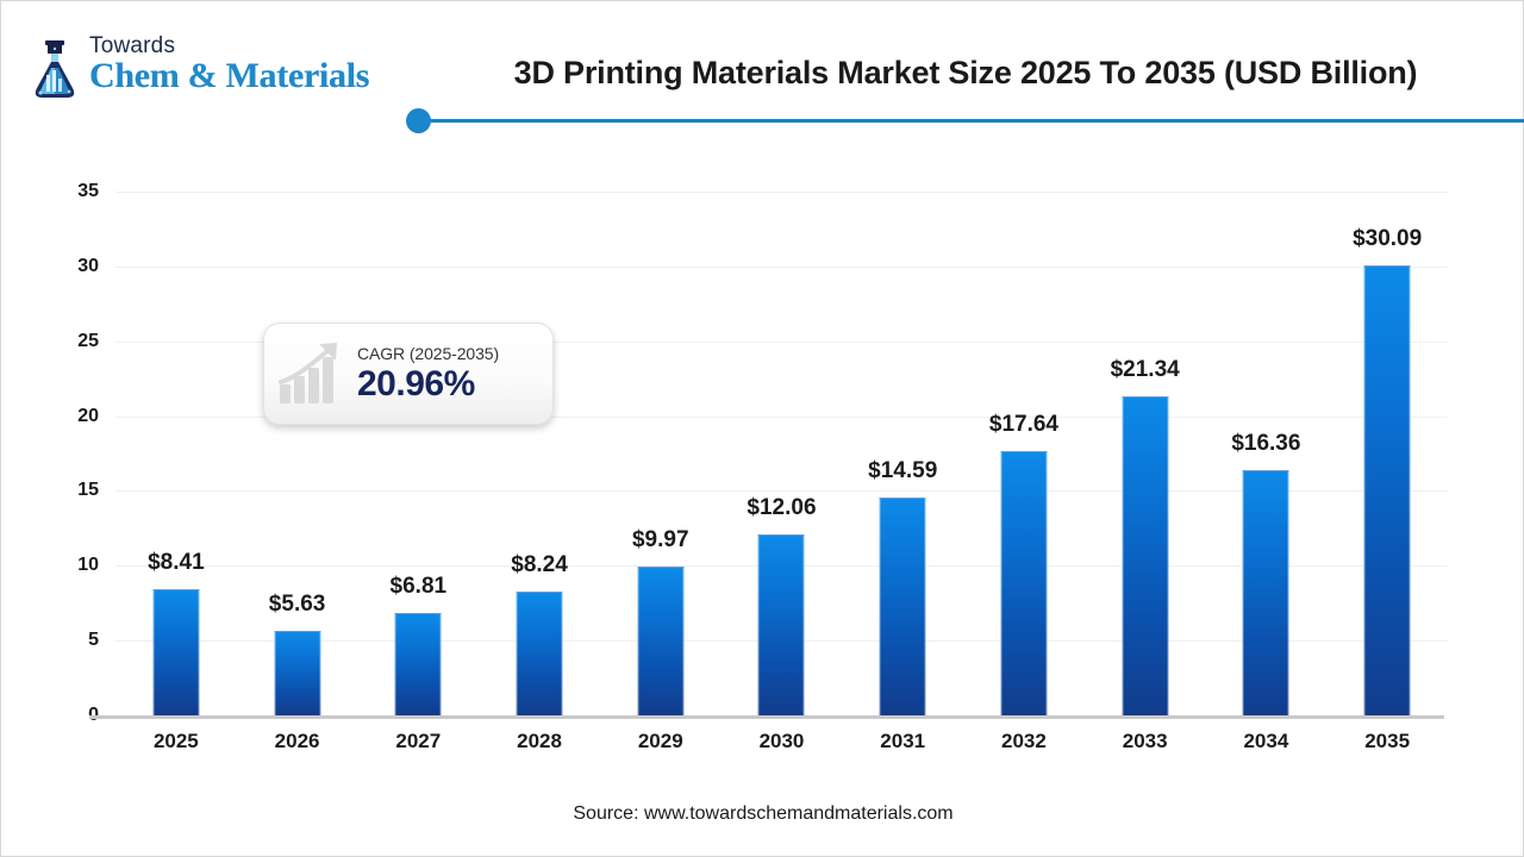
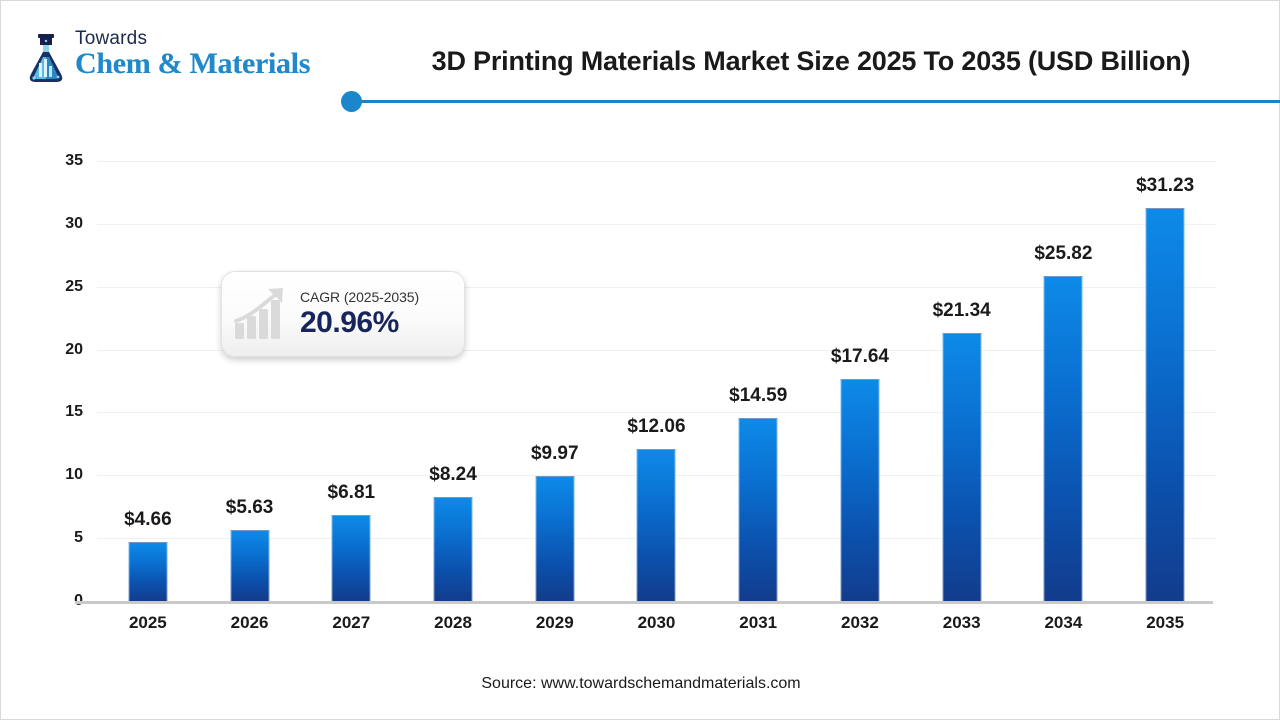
2025: $8.41 -> $4.66
2034: $16.36 -> $25.82
2035: $30.09 -> $31.23
